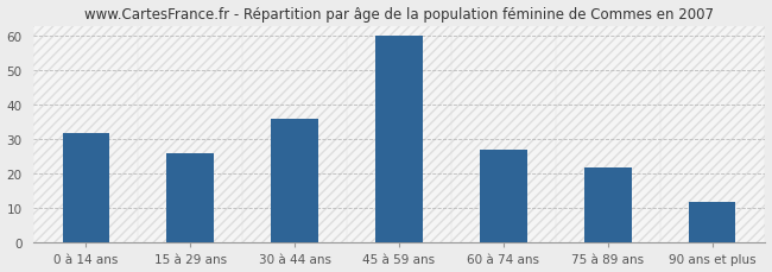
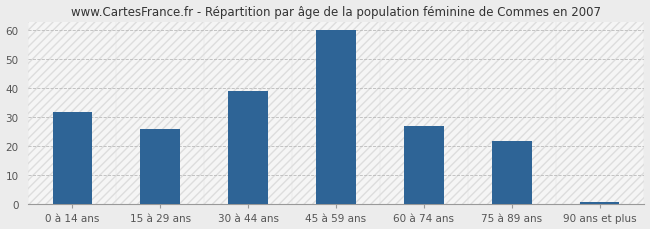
30 à 44 ans: 36 -> 39
90 ans et plus: 12 -> 1
